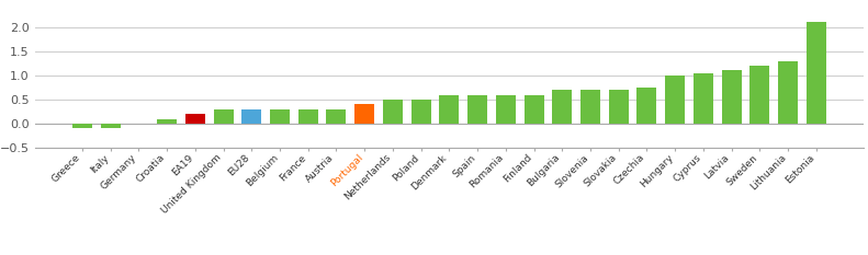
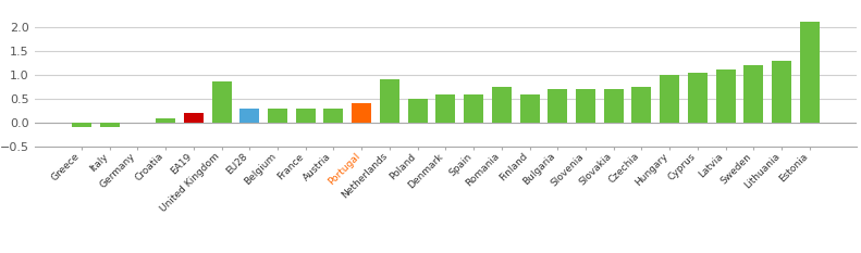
United Kingdom: 0.30 -> 0.85
Netherlands: 0.50 -> 0.90
Romania: 0.60 -> 0.75
